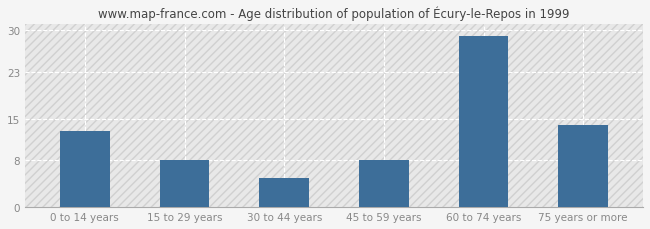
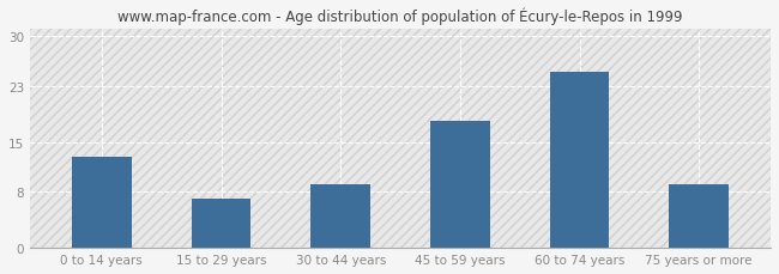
15 to 29 years: 8 -> 7
30 to 44 years: 5 -> 9
45 to 59 years: 8 -> 18
60 to 74 years: 29 -> 25
75 years or more: 14 -> 9
